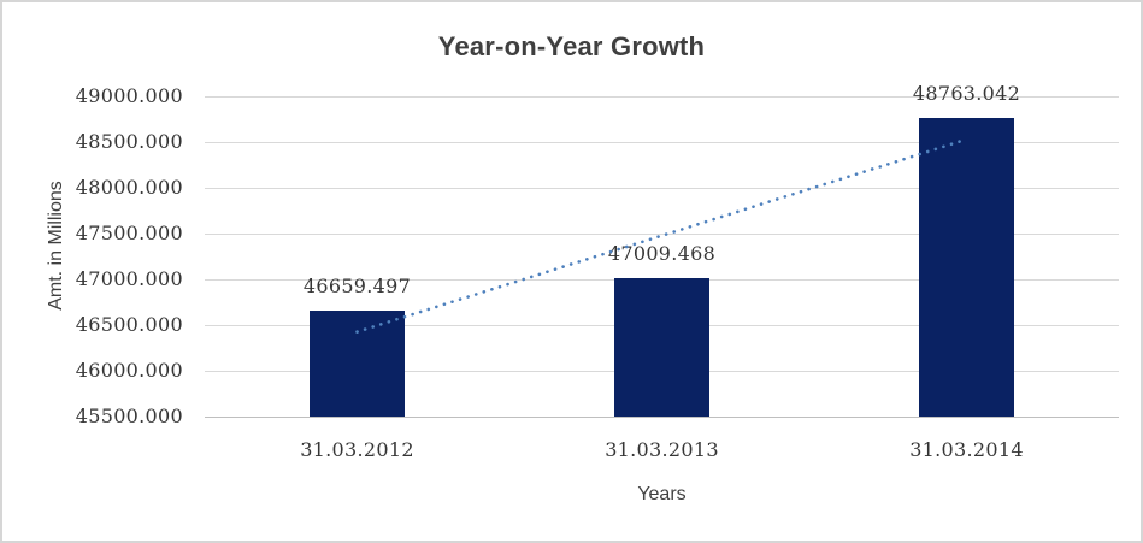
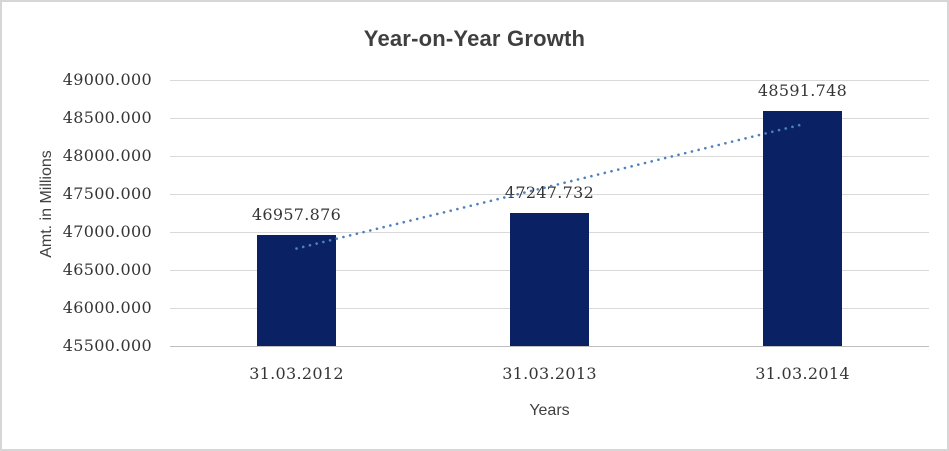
31.03.2012: 46659.497 -> 46957.876
31.03.2013: 47009.468 -> 47247.732
31.03.2014: 48763.042 -> 48591.748
